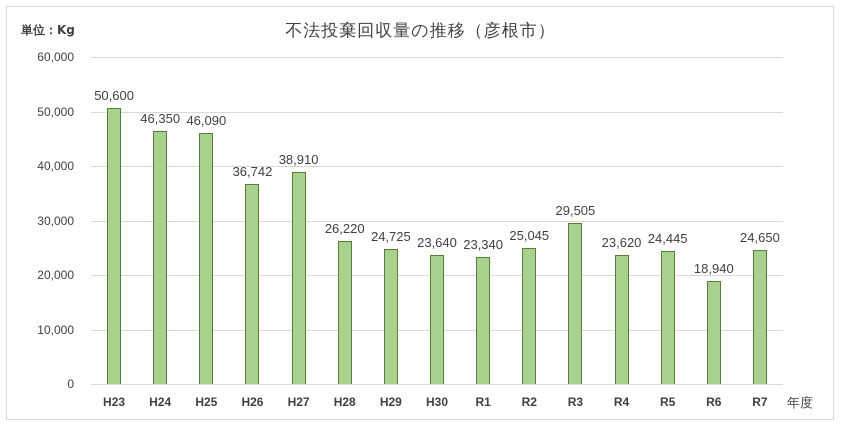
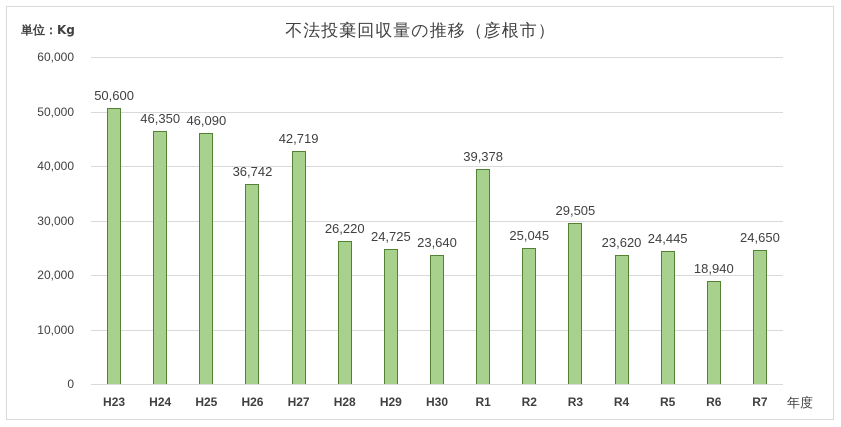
H27: 38,910 -> 42,719
R1: 23,340 -> 39,378
